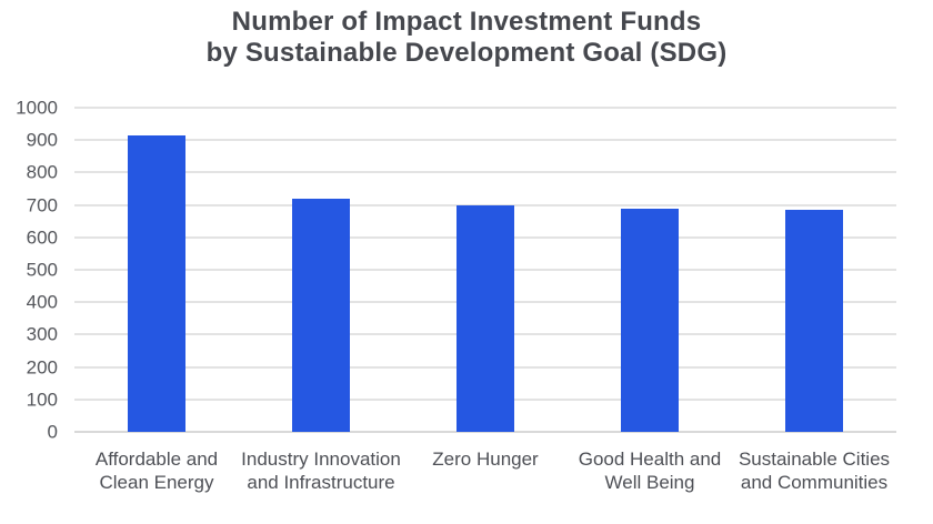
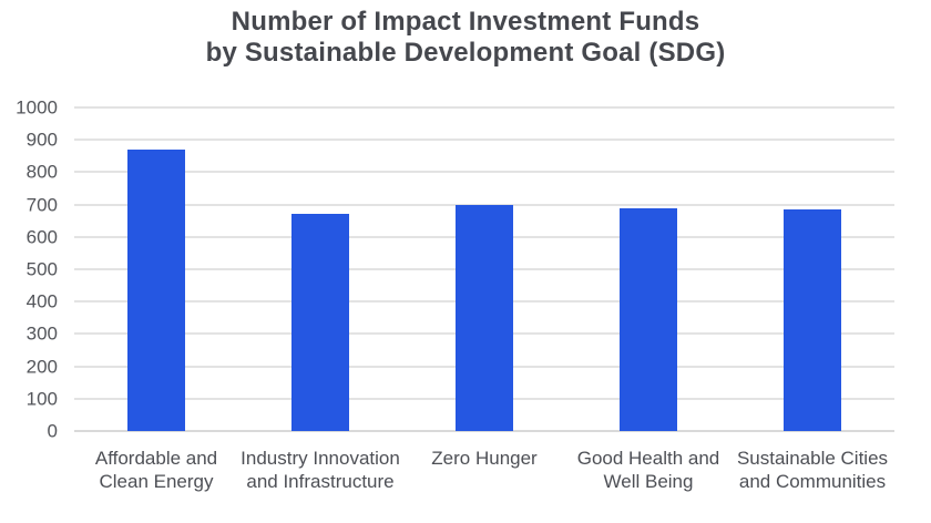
Affordable and Clean Energy: 920 -> 870
Industry Innovation and Infrastructure: 720 -> 670
